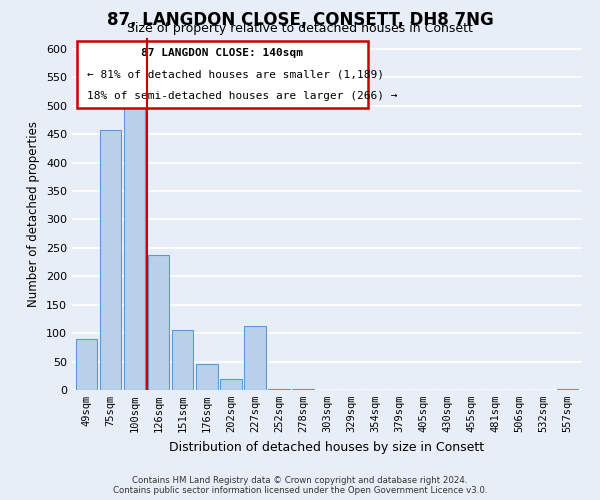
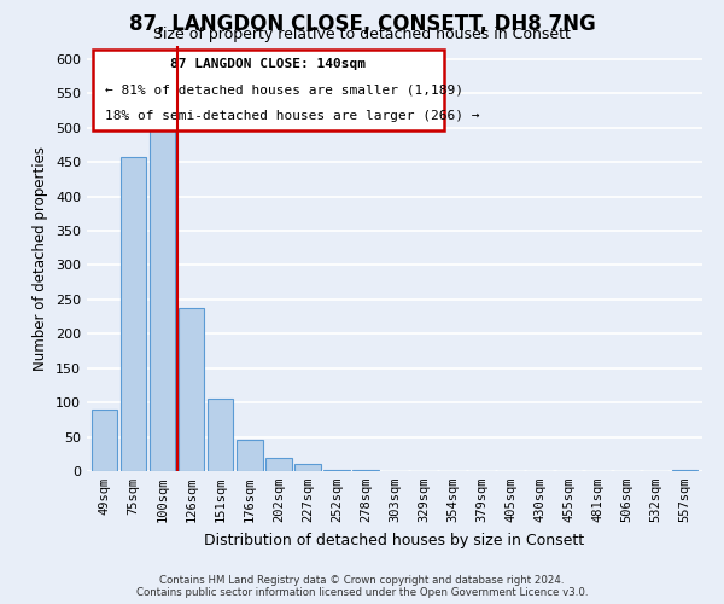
227sqm: 112 -> 10
